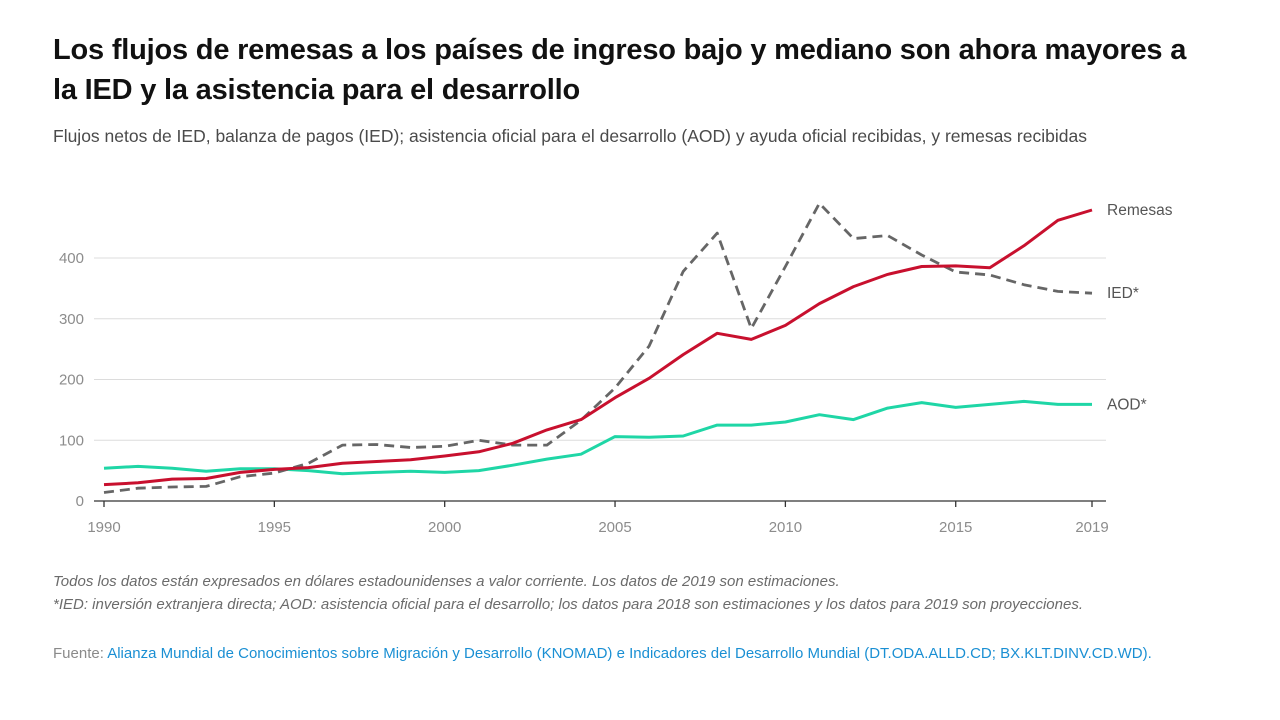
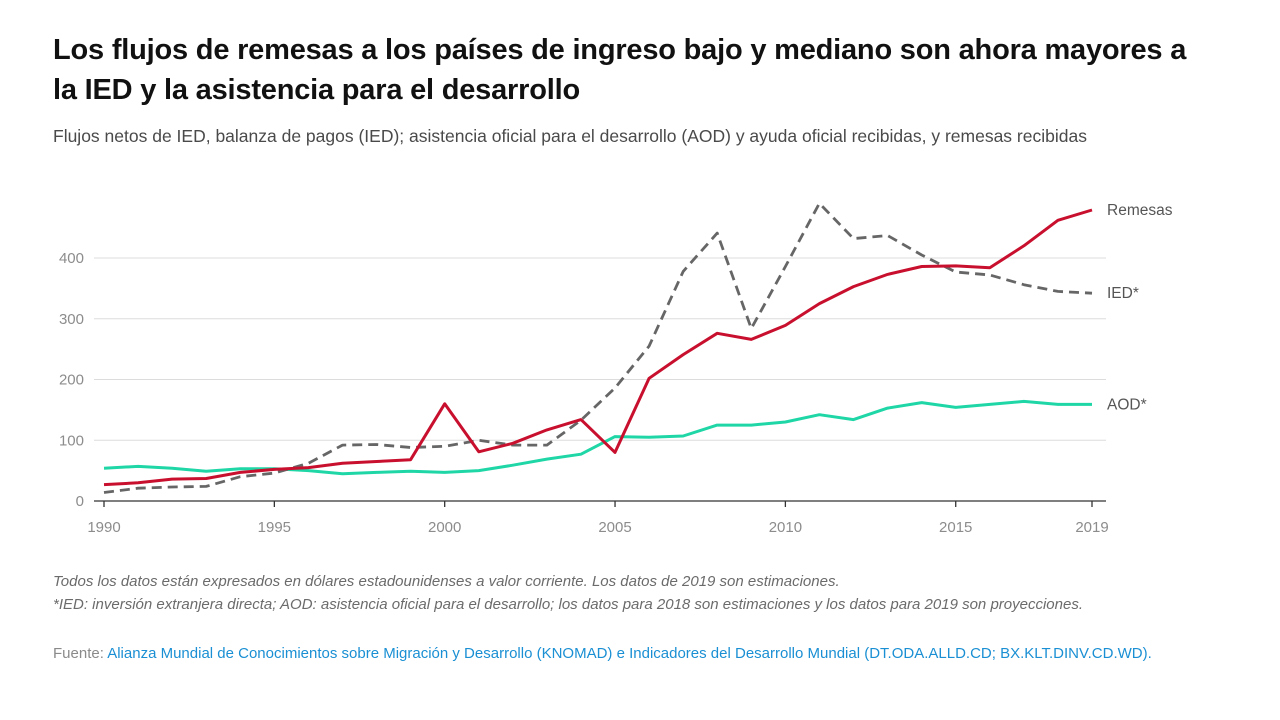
Remesas/2000: 70 -> 160
Remesas/2005: 170 -> 80
